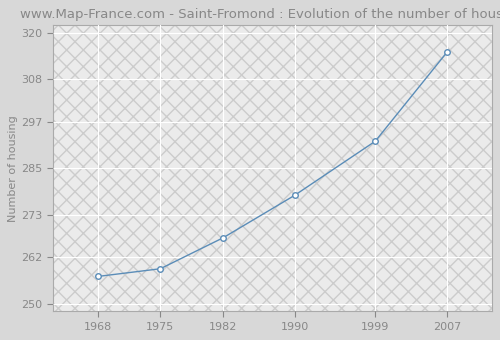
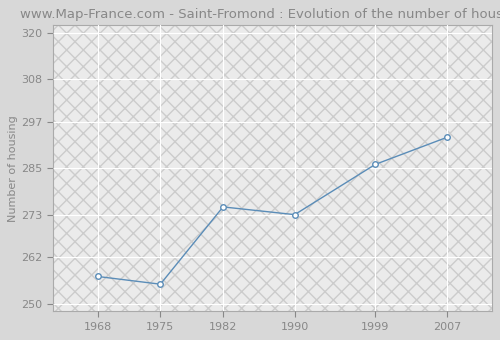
1975: 259 -> 255
1982: 267 -> 275
1990: 278 -> 273
1999: 292 -> 286
2007: 315 -> 293
